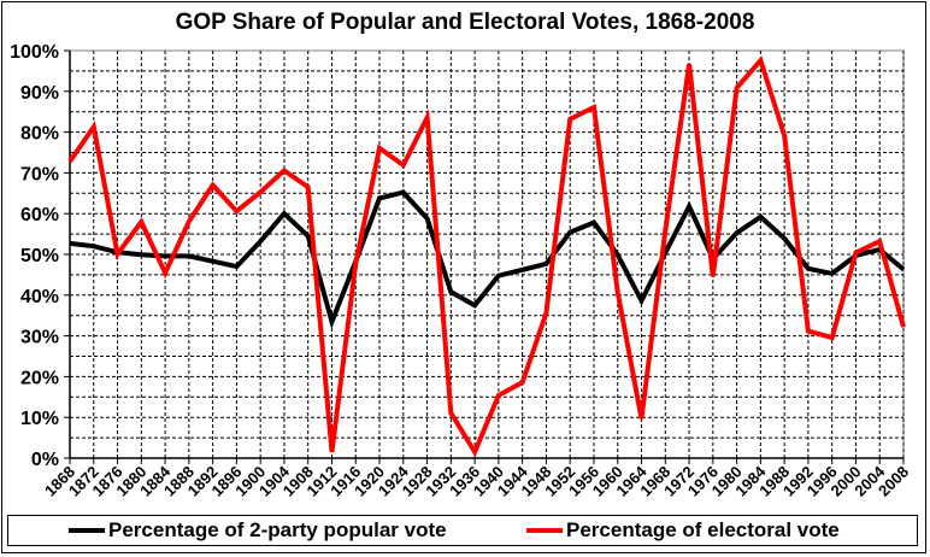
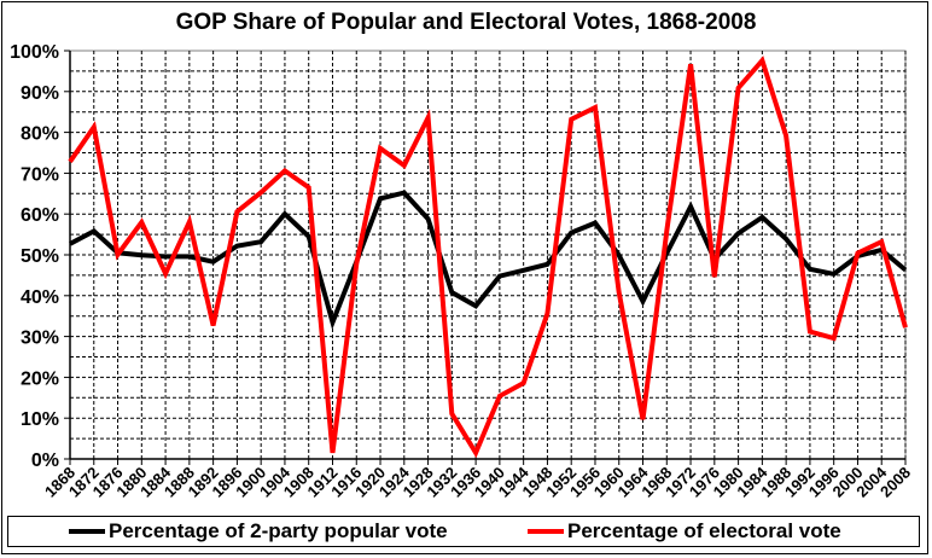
Percentage of 2-party popular vote/1872: 52% -> 56%
Percentage of electoral vote/1892: 67% -> 33%
Percentage of 2-party popular vote/1896: 47% -> 52%
